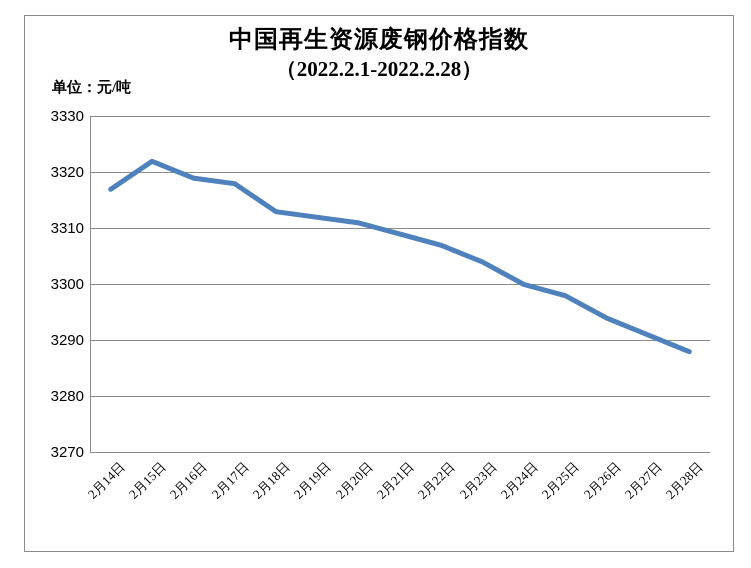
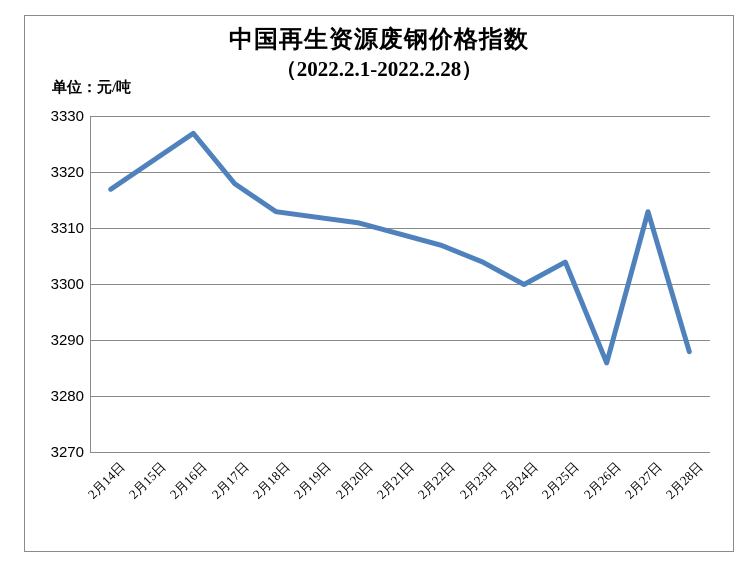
2月16日: 3319 -> 3327
2月25日: 3298 -> 3304
2月26日: 3294 -> 3286
2月27日: 3291 -> 3313
